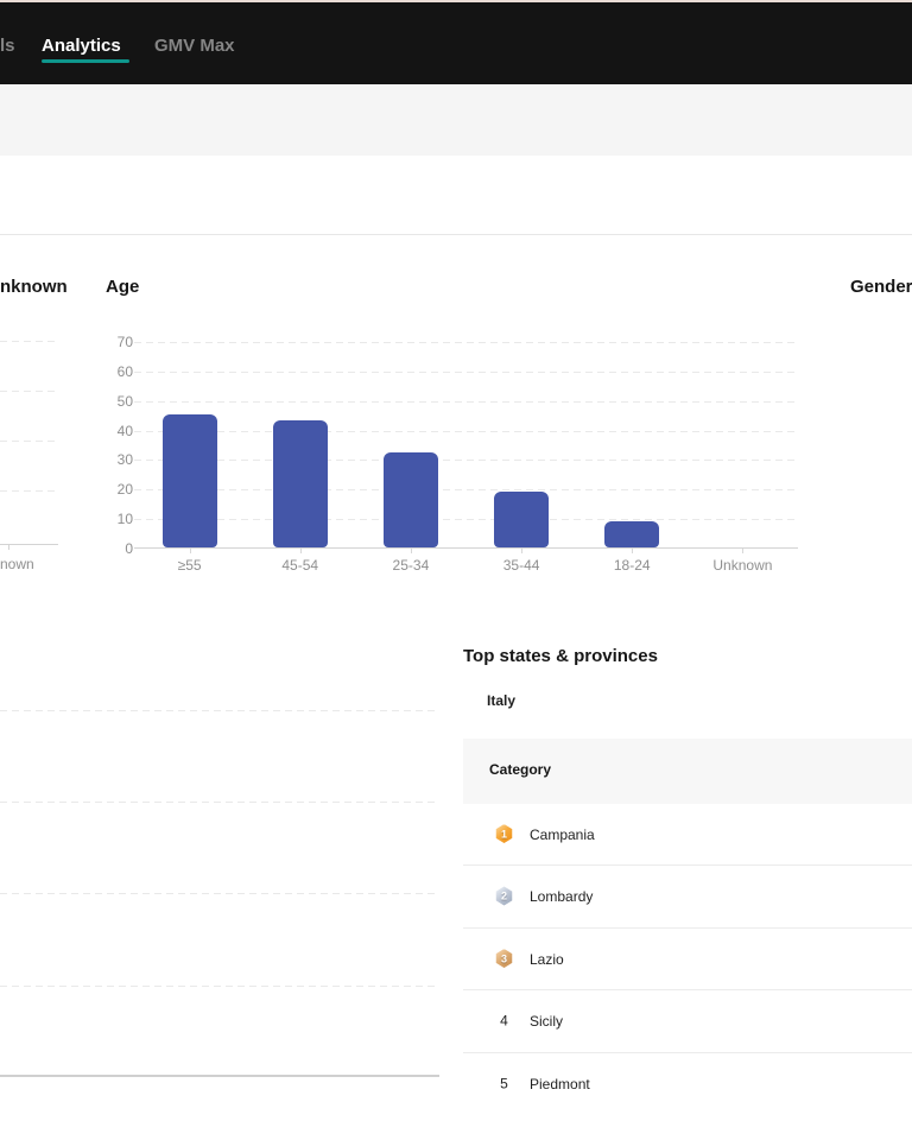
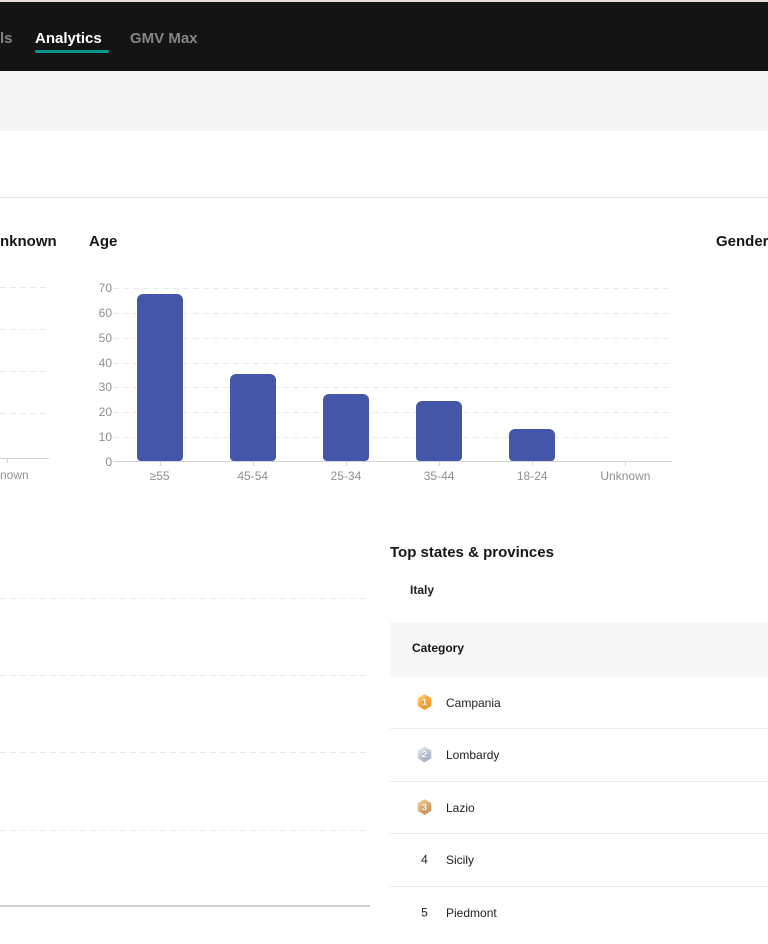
≥55: 45 -> 67
45-54: 43 -> 35
25-34: 32 -> 27
35-44: 19 -> 24
18-24: 9 -> 13
